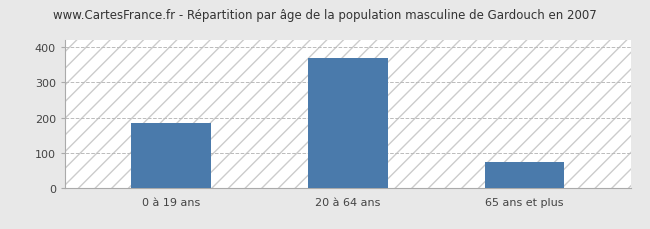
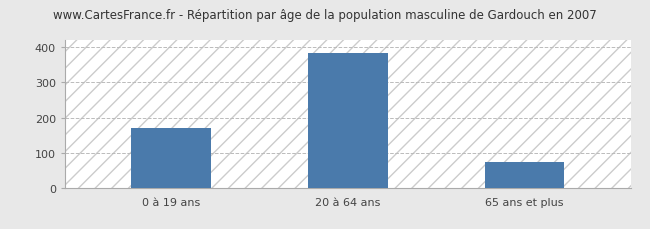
0 à 19 ans: 185 -> 170
20 à 64 ans: 370 -> 385
